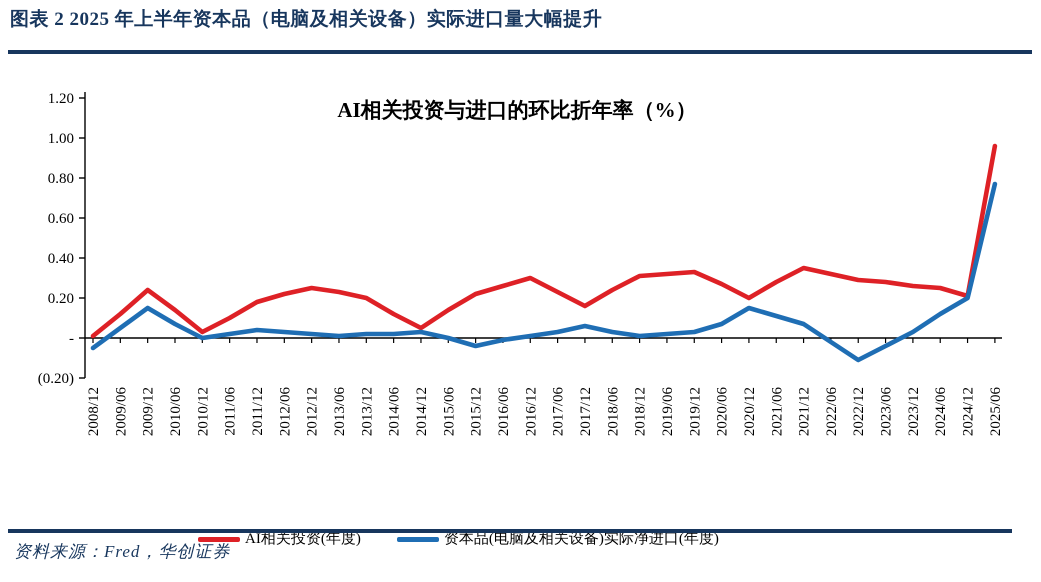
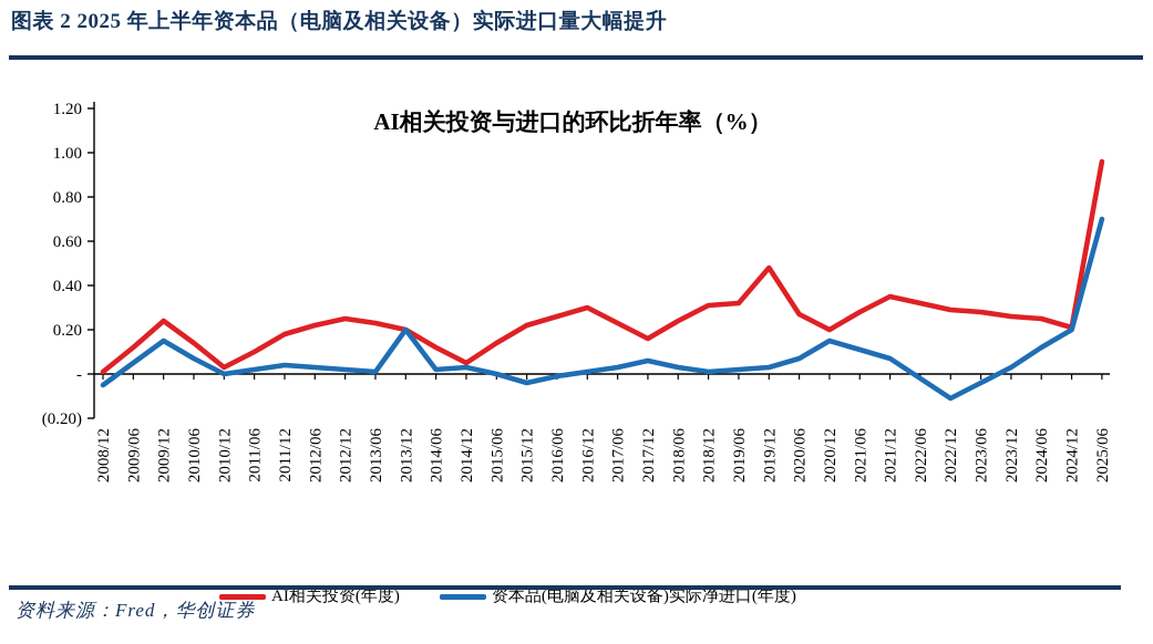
资本品(电脑及相关设备)实际净进口(年度)/2013/12: 0.02 -> 0.20
AI相关投资(年度)/2019/12: 0.33 -> 0.48
资本品(电脑及相关设备)实际净进口(年度)/2025/06: 0.77 -> 0.70
